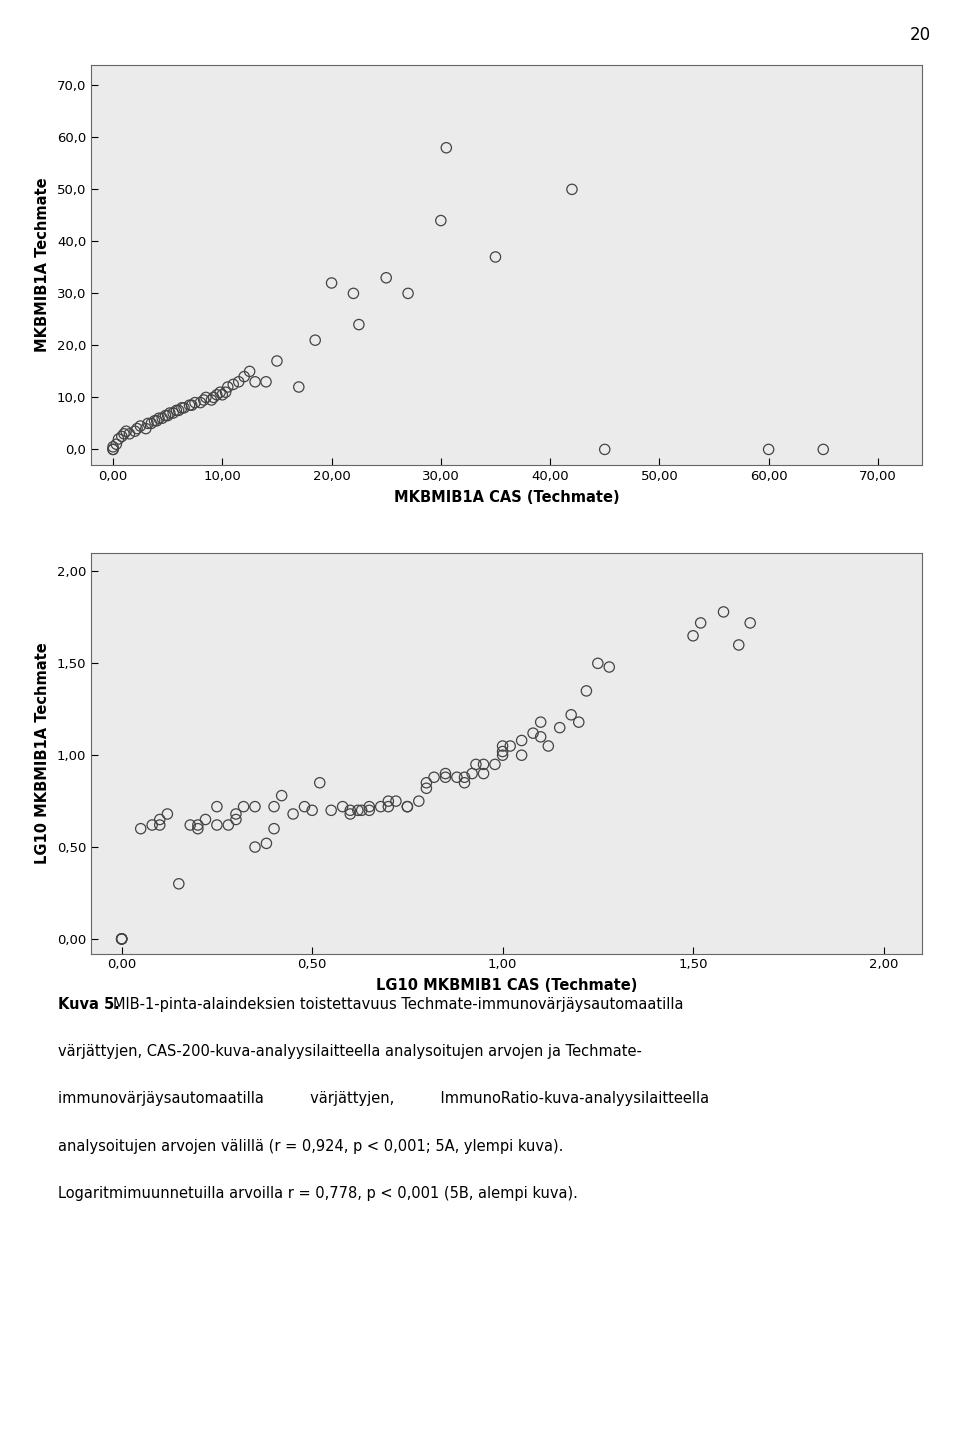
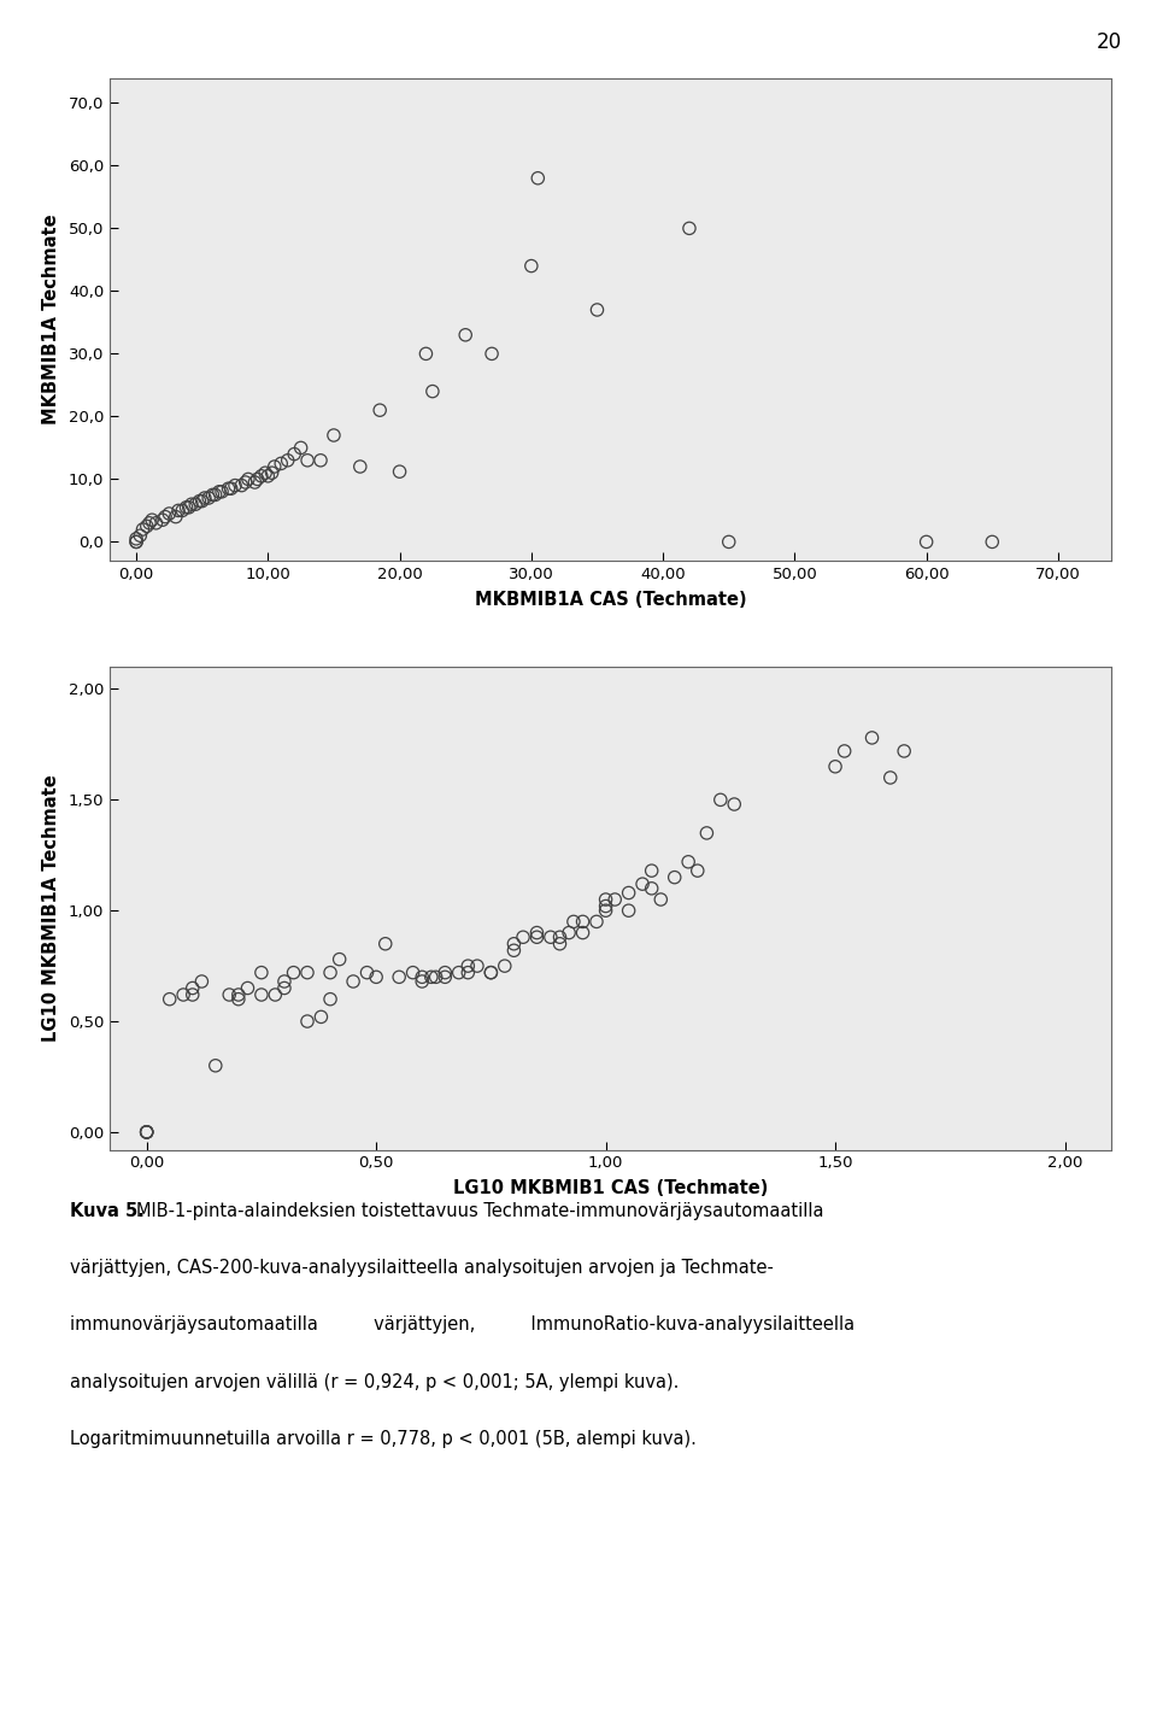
20,00: 32,0 -> 11,2
